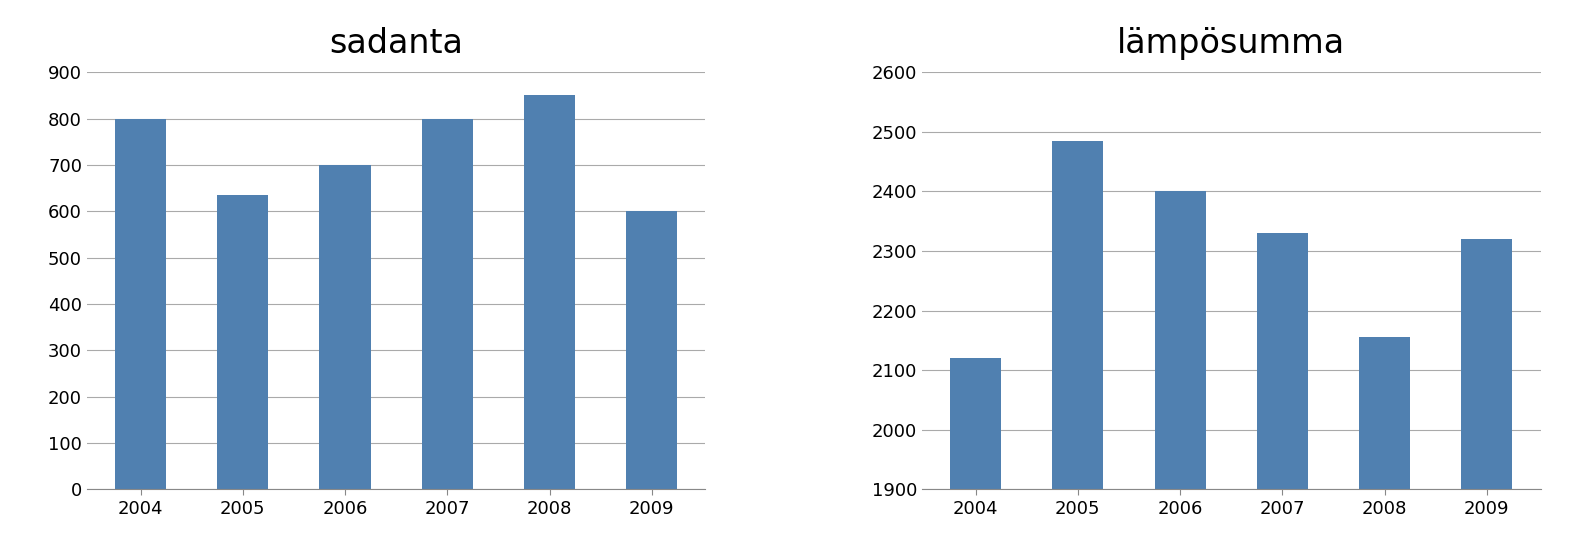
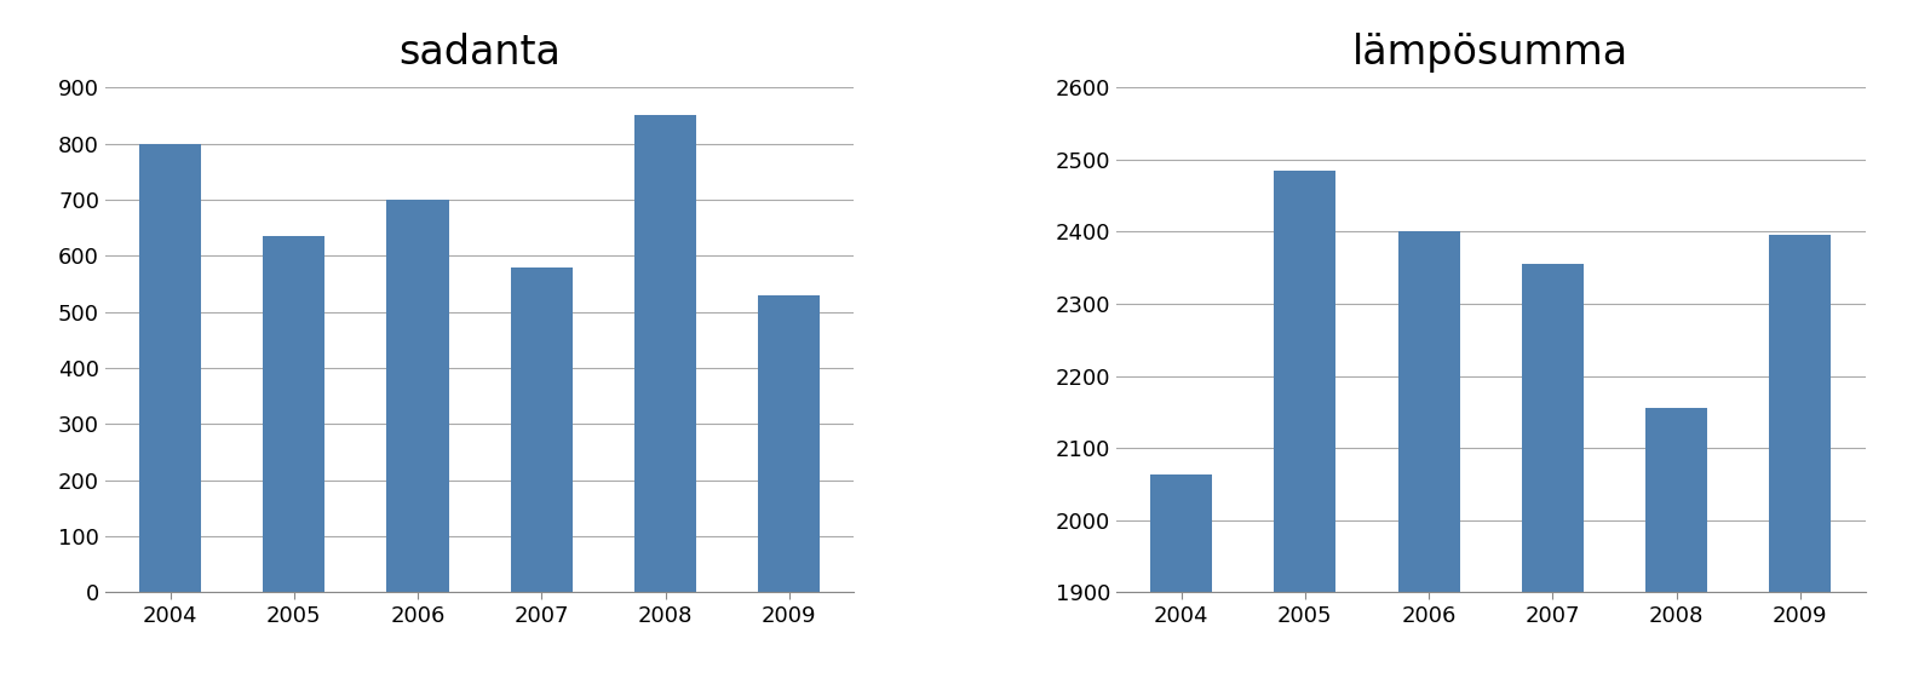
sadanta/2007: 800 -> 580
sadanta/2009: 600 -> 530
lämpösumma/2004: 2120 -> 2064
lämpösumma/2007: 2330 -> 2356
lämpösumma/2009: 2320 -> 2396
